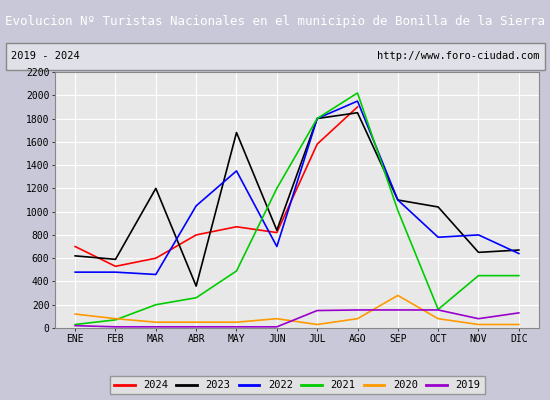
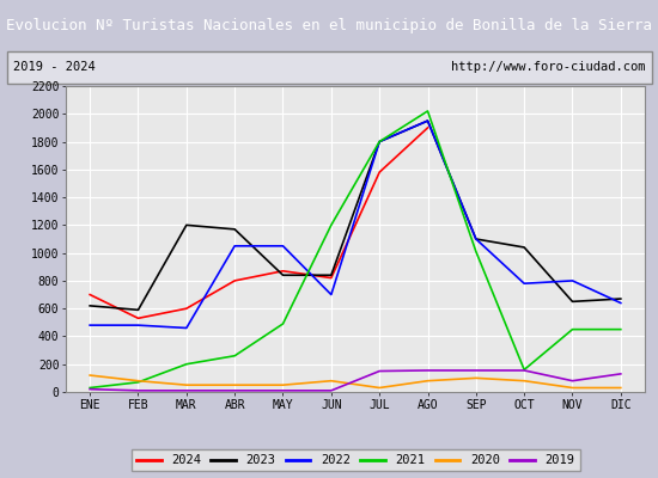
2023/ABR: 360 -> 1170
2023/MAY: 1680 -> 840
2022/MAY: 1350 -> 1050
2023/AGO: 1850 -> 1950
2020/SEP: 280 -> 100
